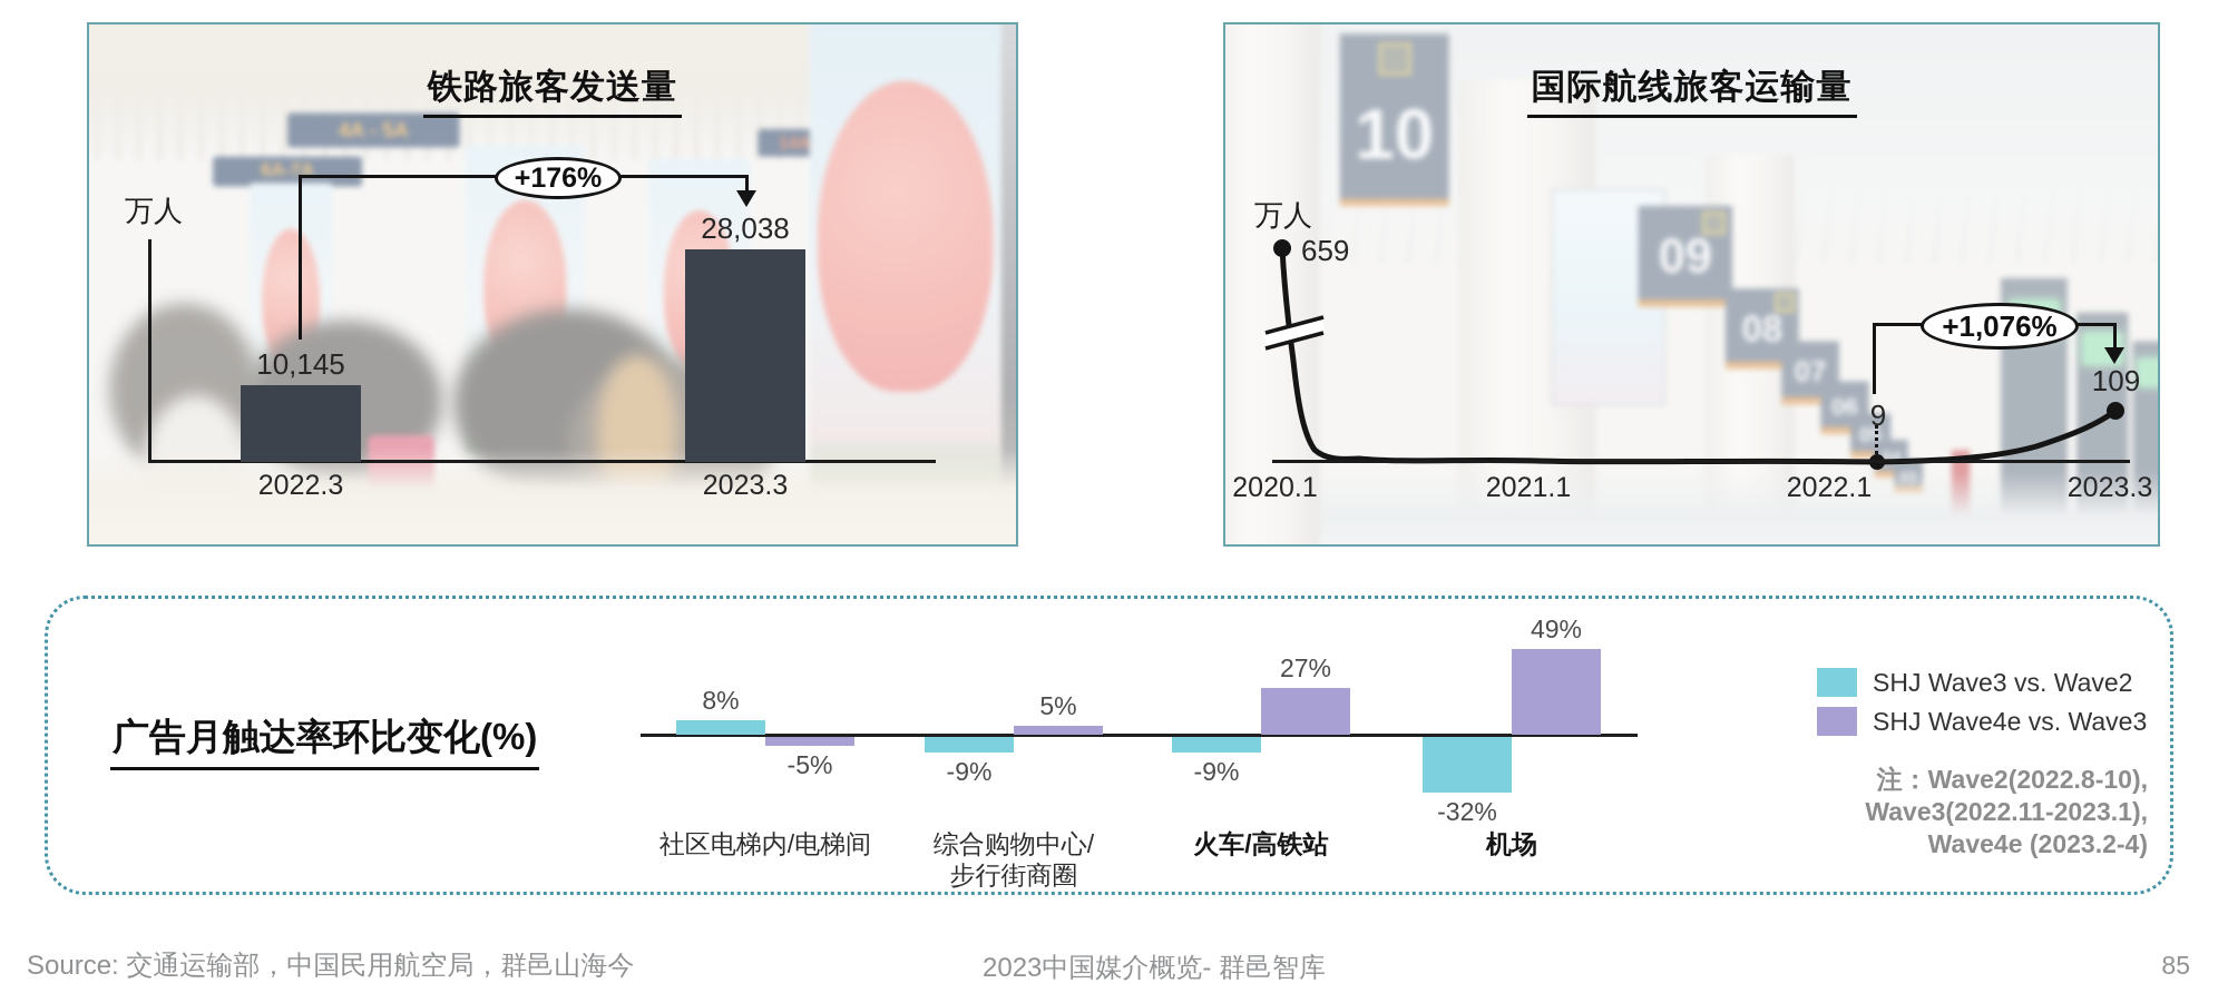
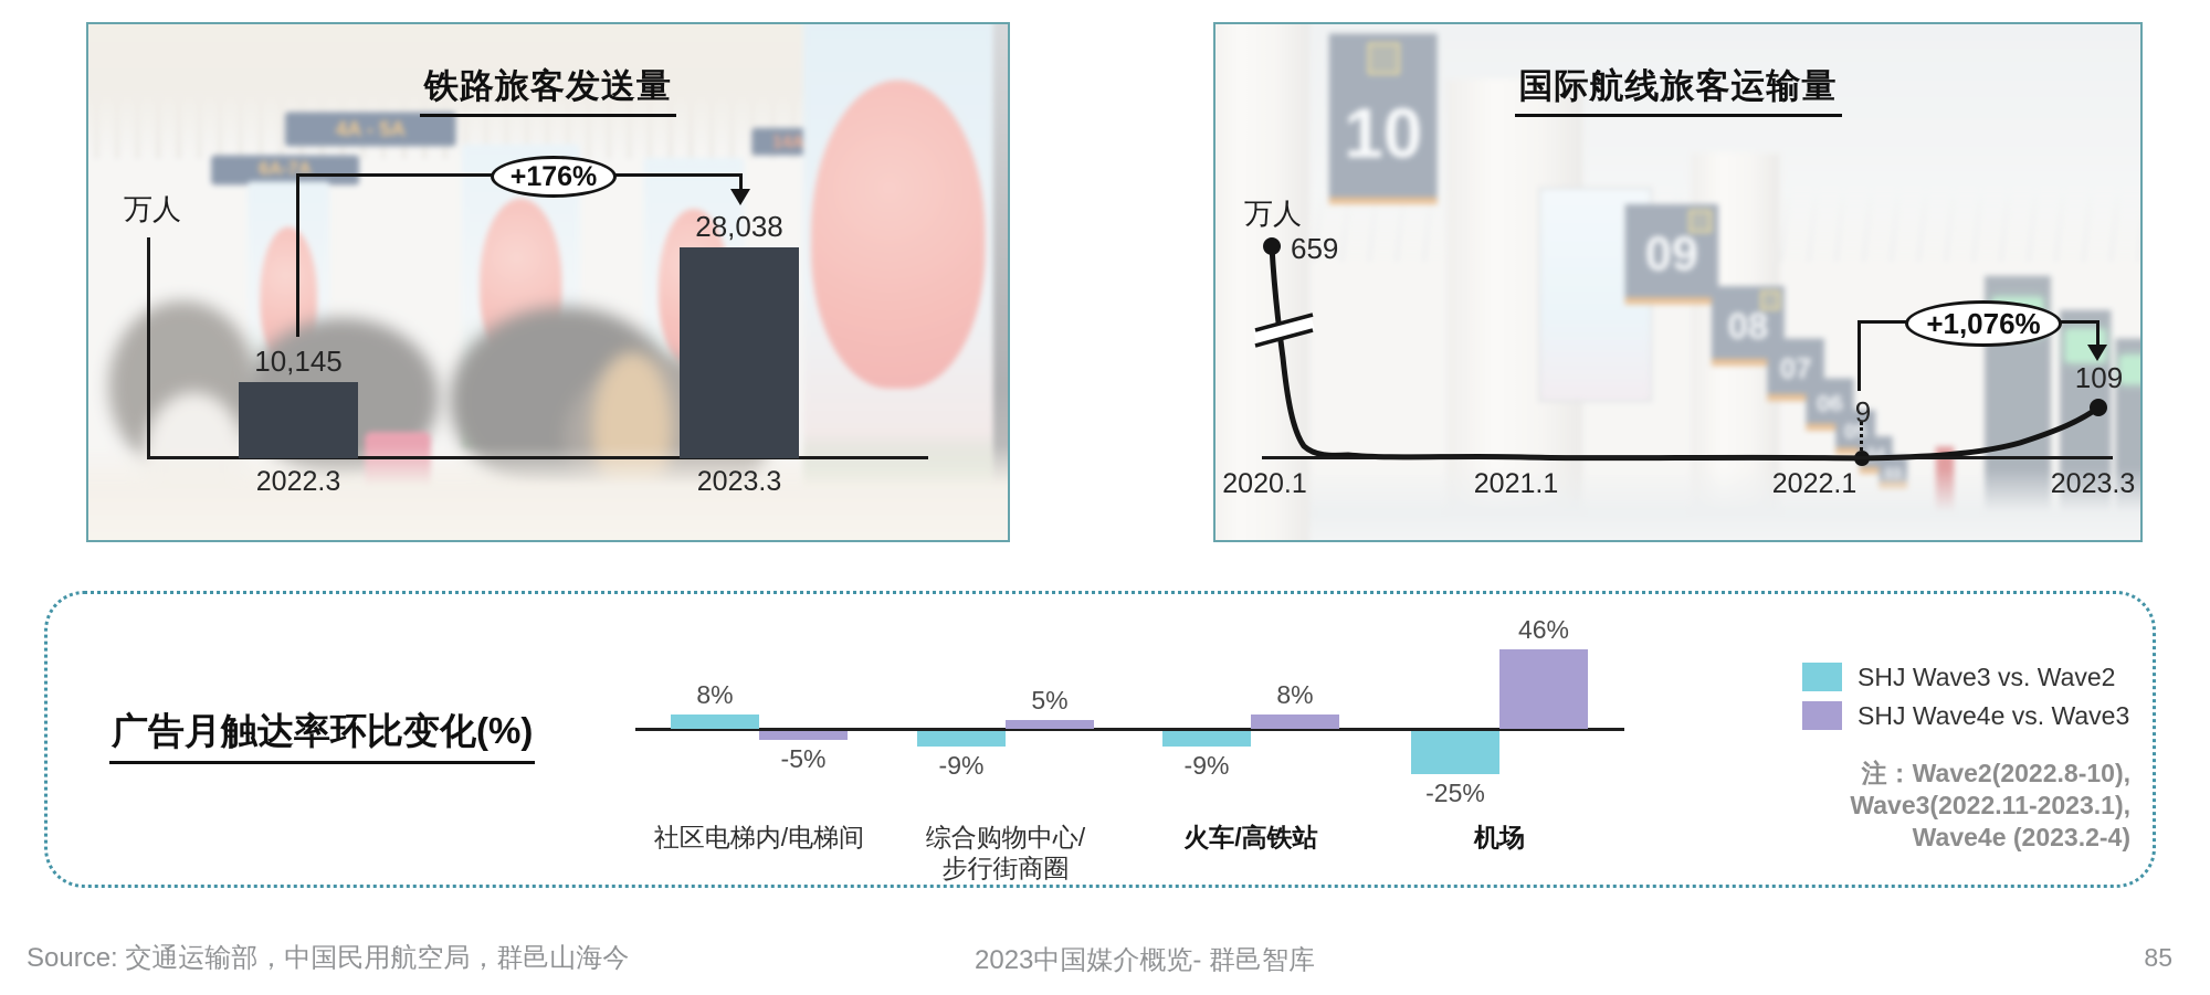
广告月触达率环比变化(%)/SHJ Wave4e vs. Wave3/火车/高铁站: 27% -> 8%
广告月触达率环比变化(%)/SHJ Wave3 vs. Wave2/机场: -32% -> -25%
广告月触达率环比变化(%)/SHJ Wave4e vs. Wave3/机场: 49% -> 46%
